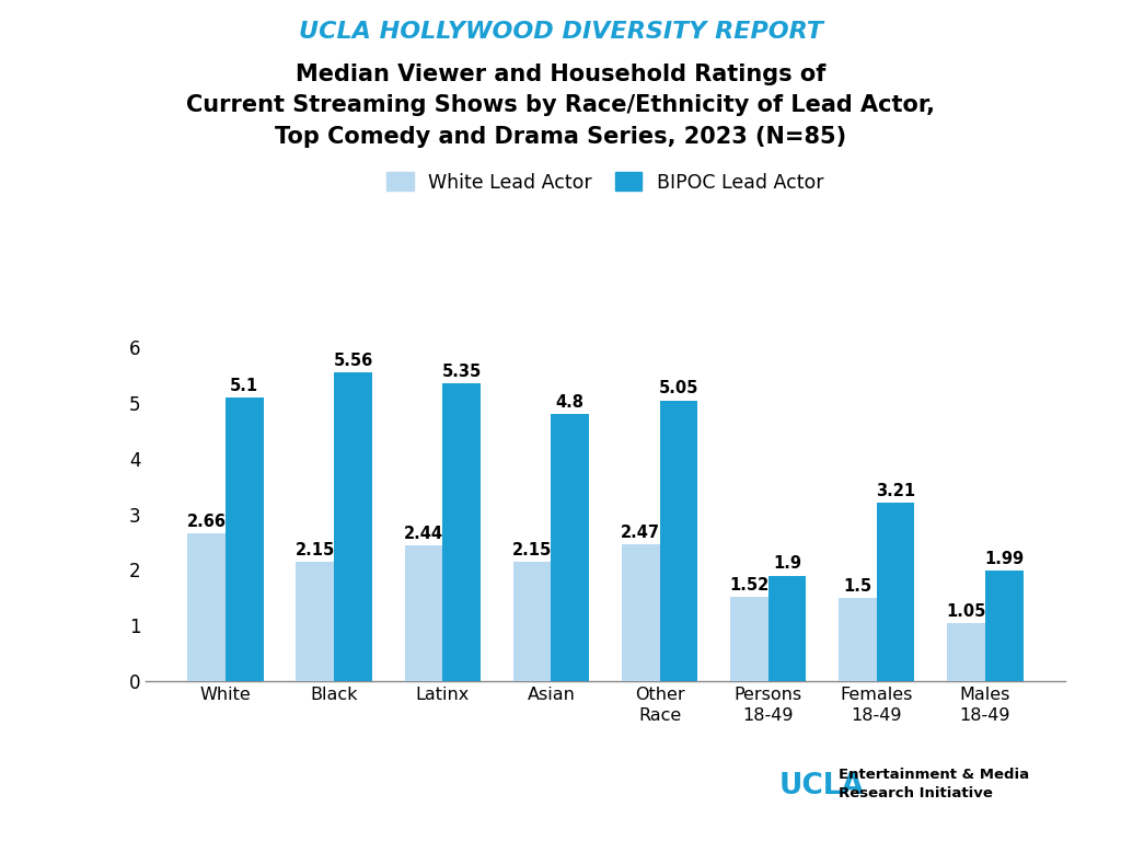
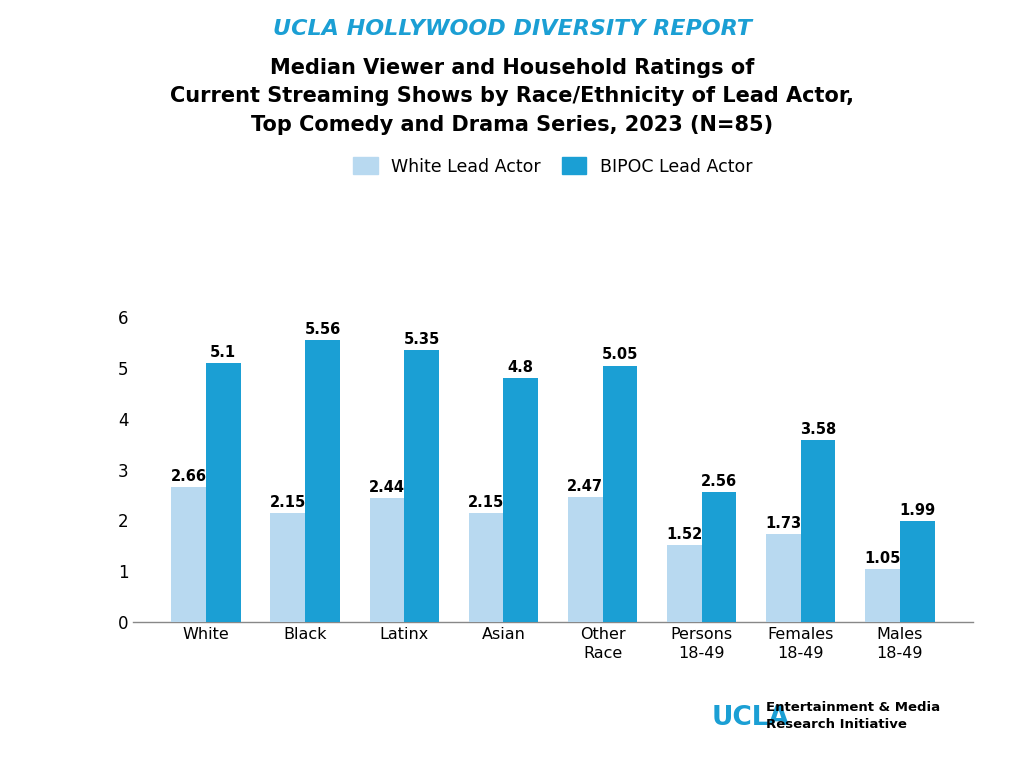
BIPOC Lead Actor/Persons 18-49: 1.9 -> 2.56
White Lead Actor/Females 18-49: 1.5 -> 1.73
BIPOC Lead Actor/Females 18-49: 3.21 -> 3.58
